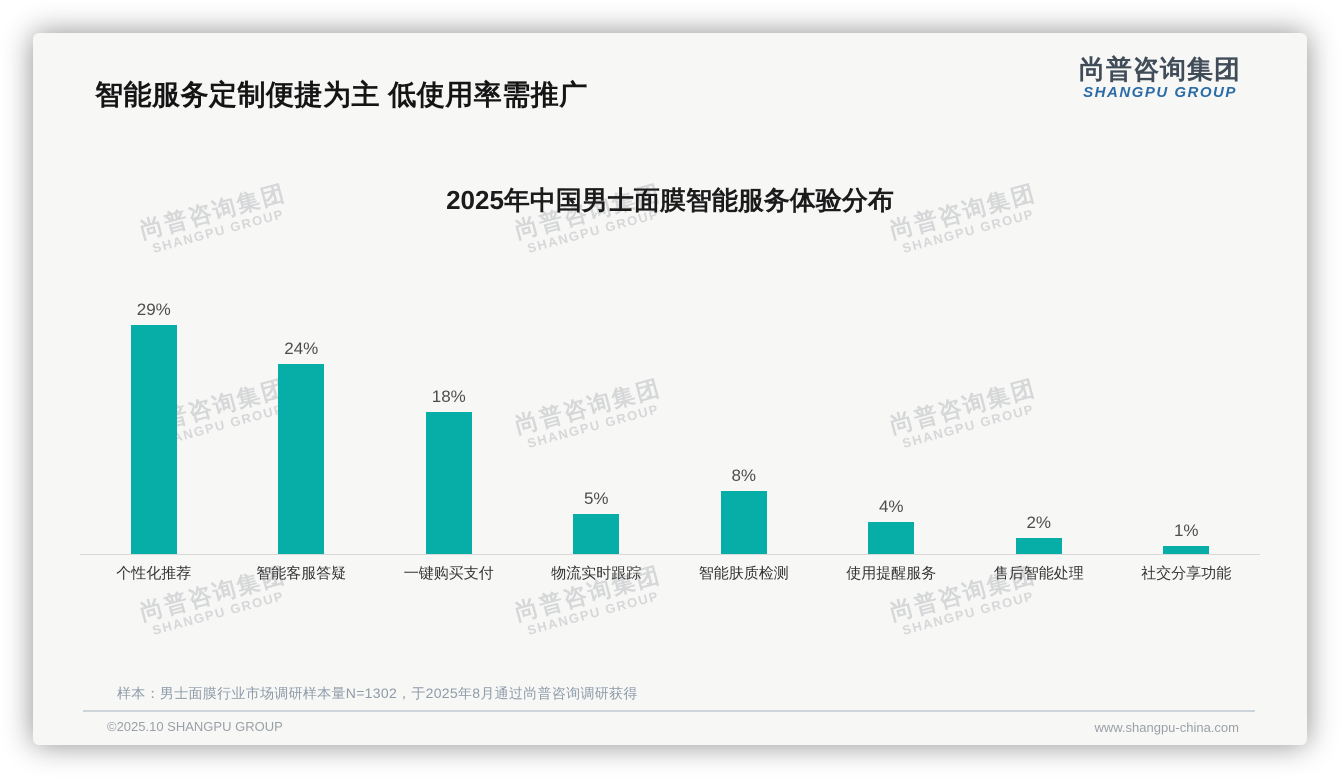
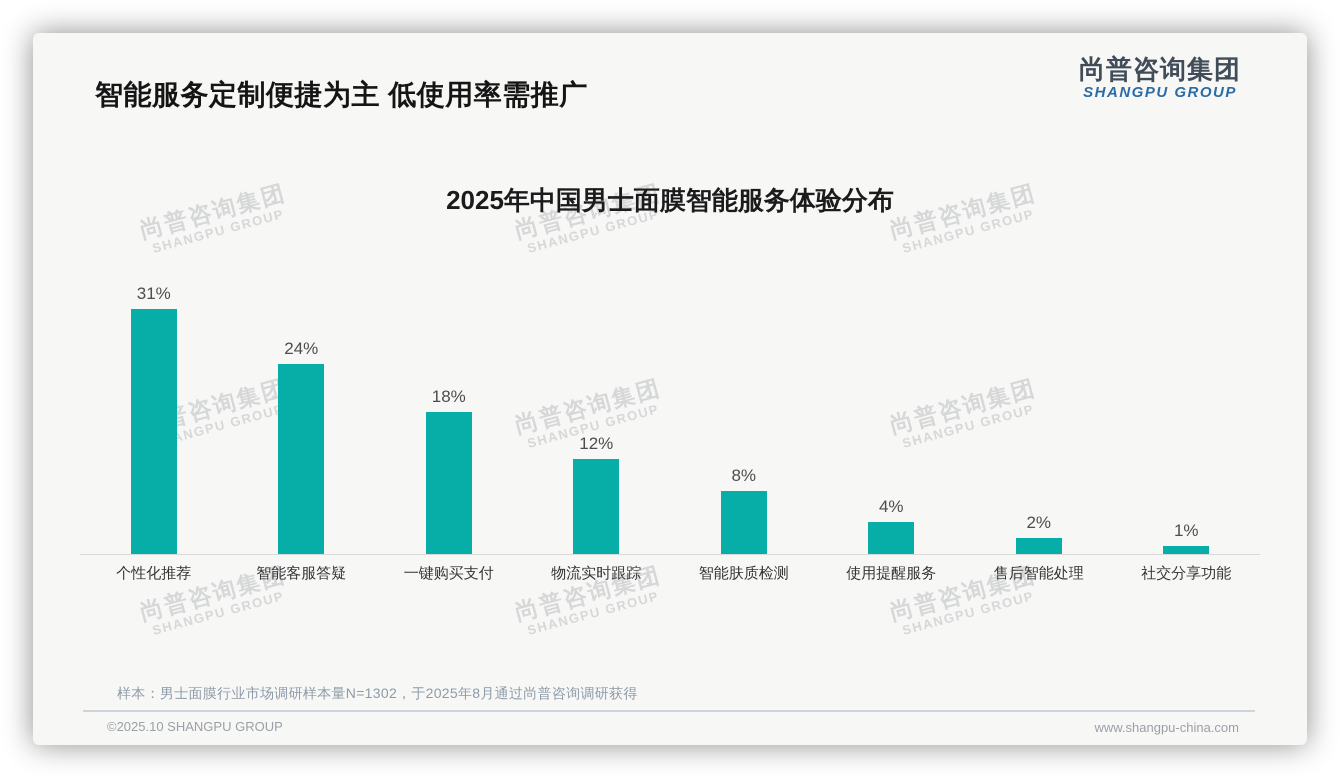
个性化推荐: 29% -> 31%
物流实时跟踪: 5% -> 12%
